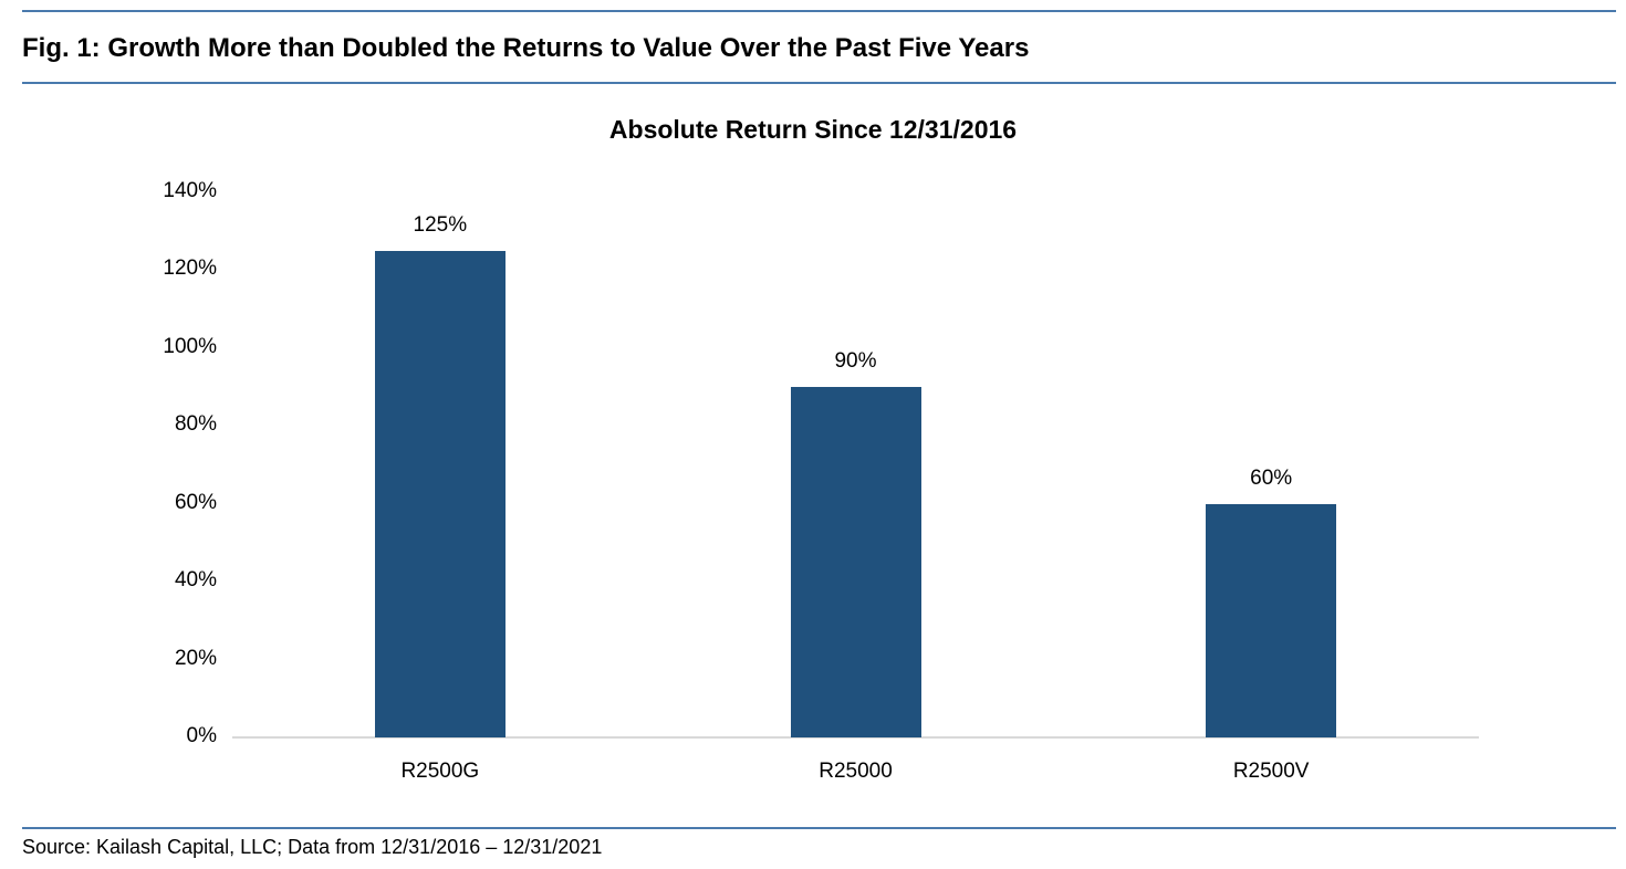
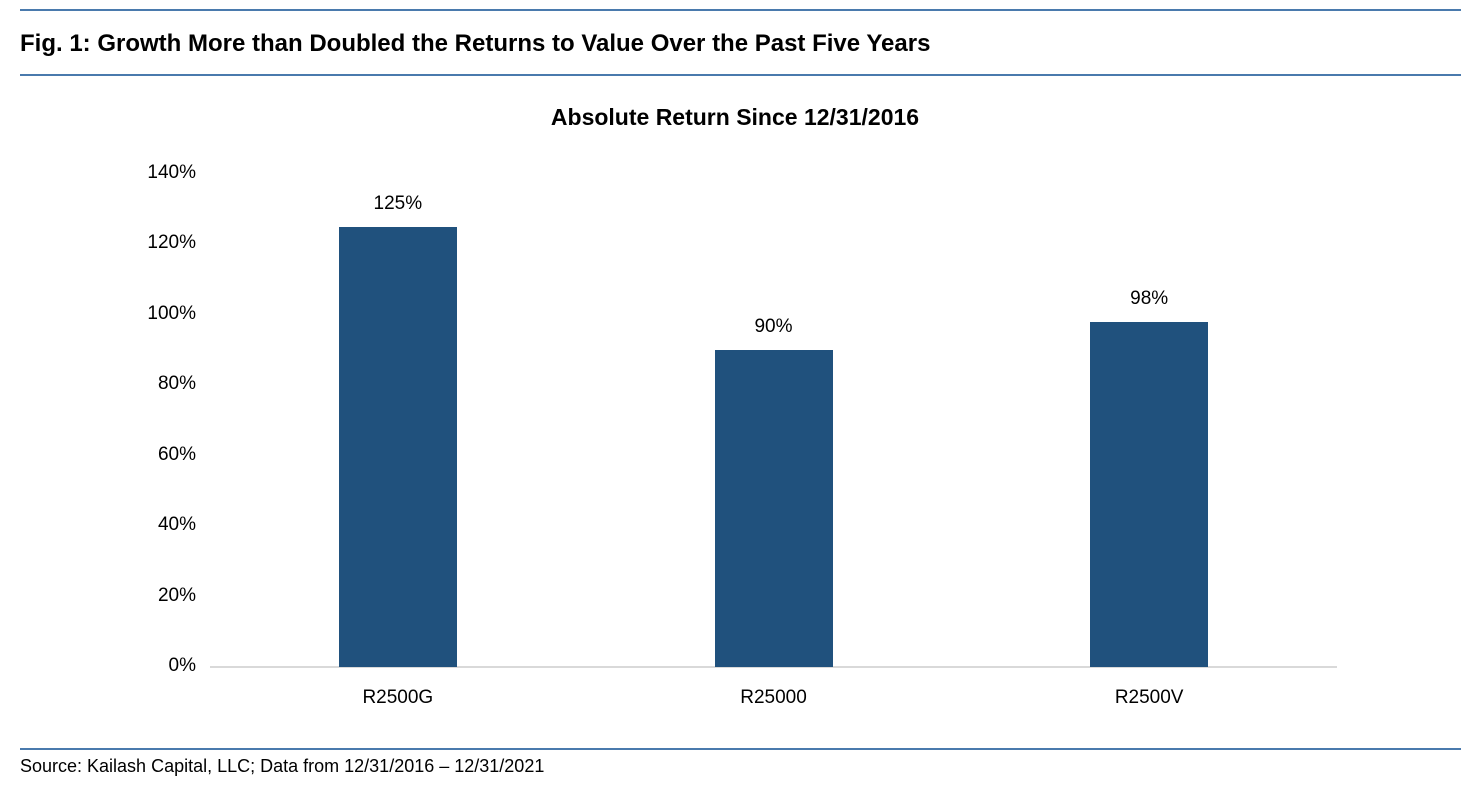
R2500V: 60% -> 98%
